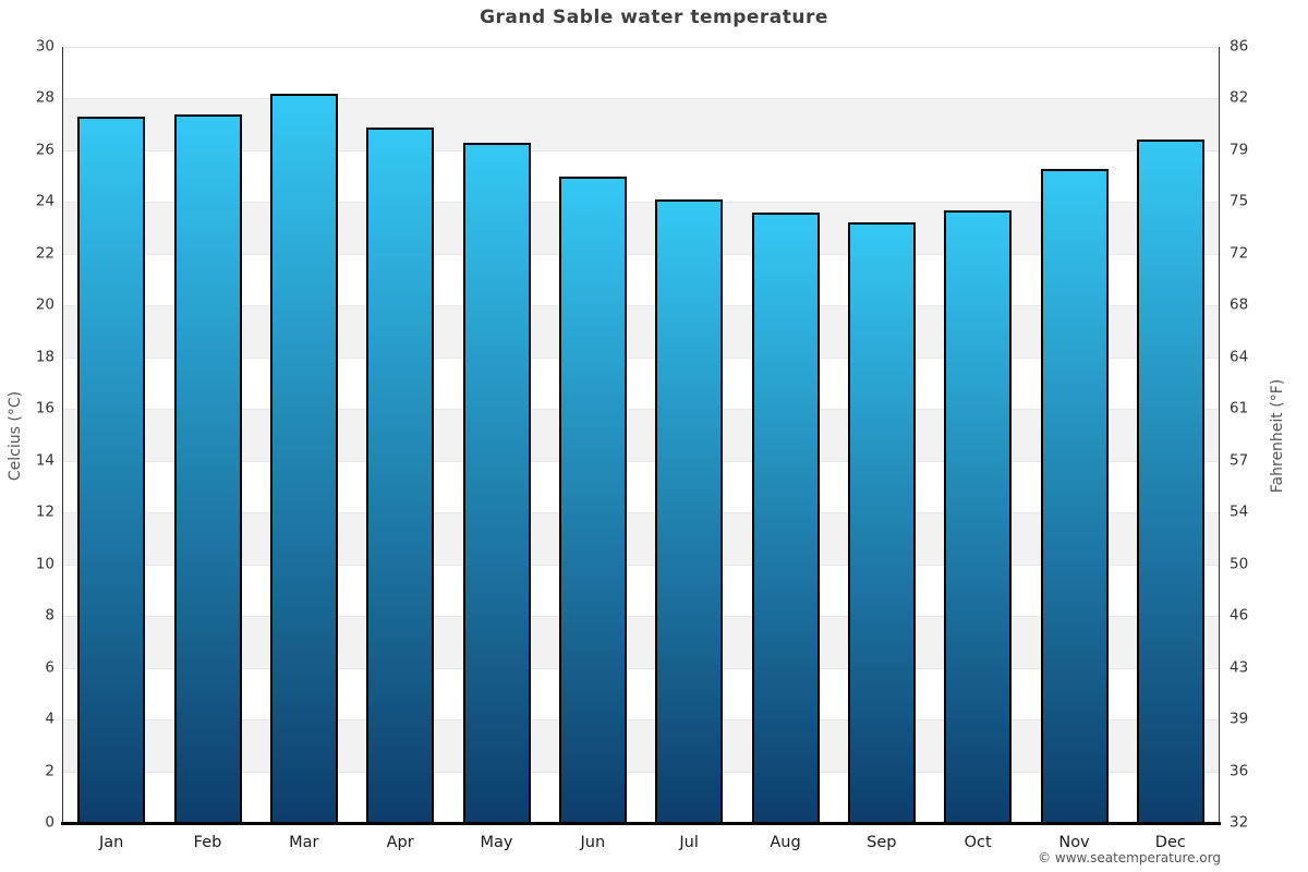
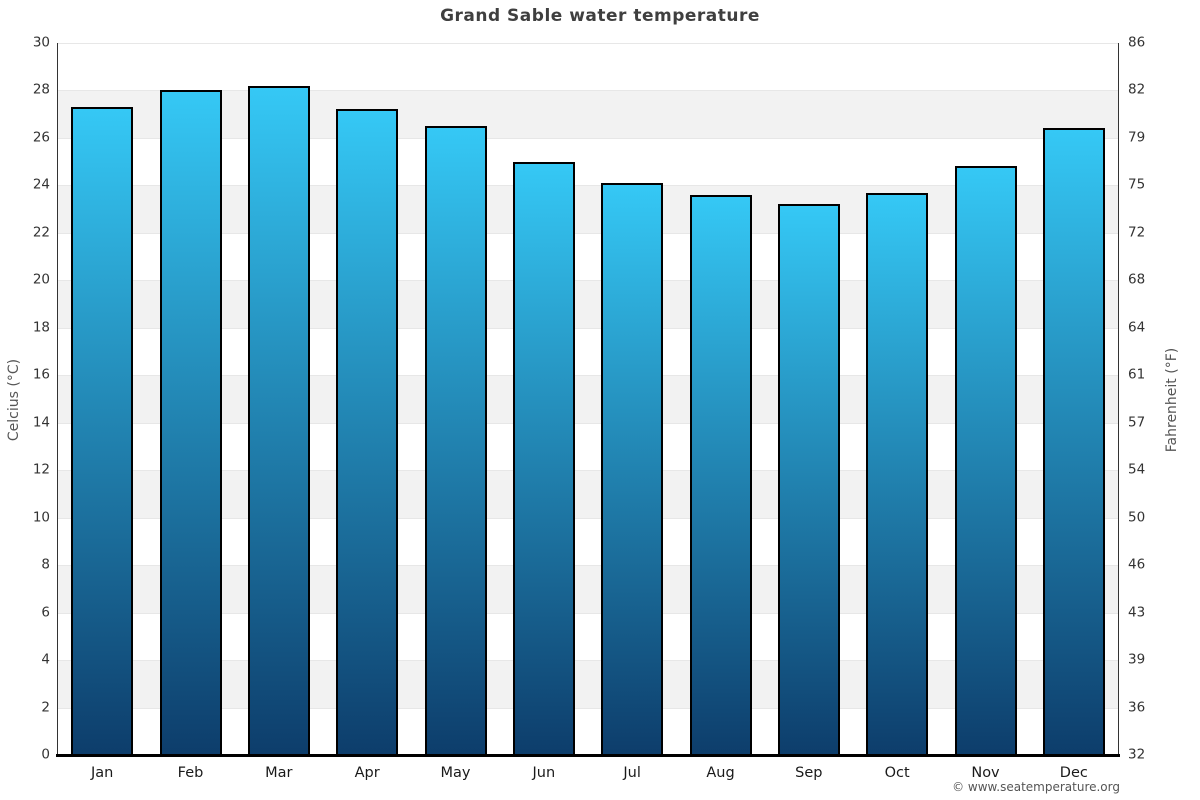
Feb: 27.4 -> 28.0
Apr: 26.9 -> 27.2
May: 26.3 -> 26.5
Nov: 25.3 -> 24.8
